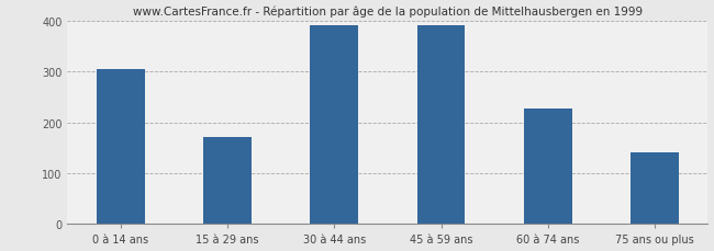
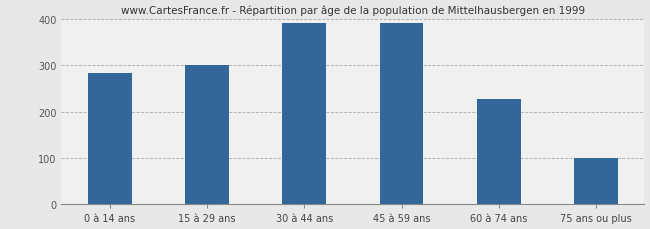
0 à 14 ans: 305 -> 283
15 à 29 ans: 170 -> 300
75 ans ou plus: 140 -> 101
